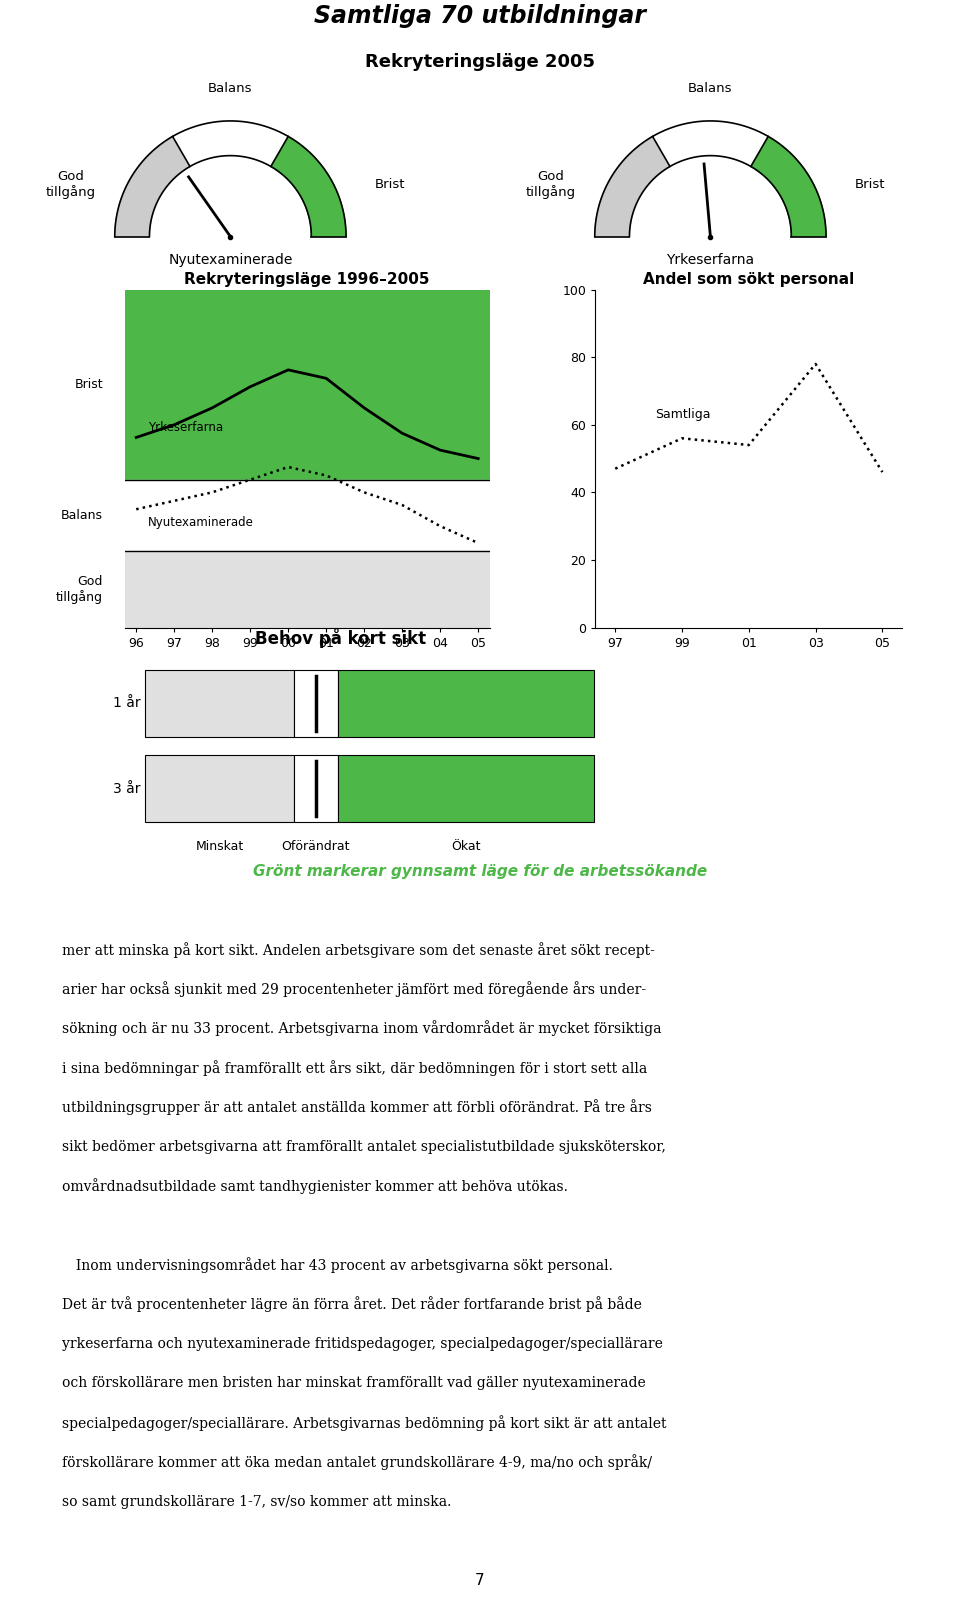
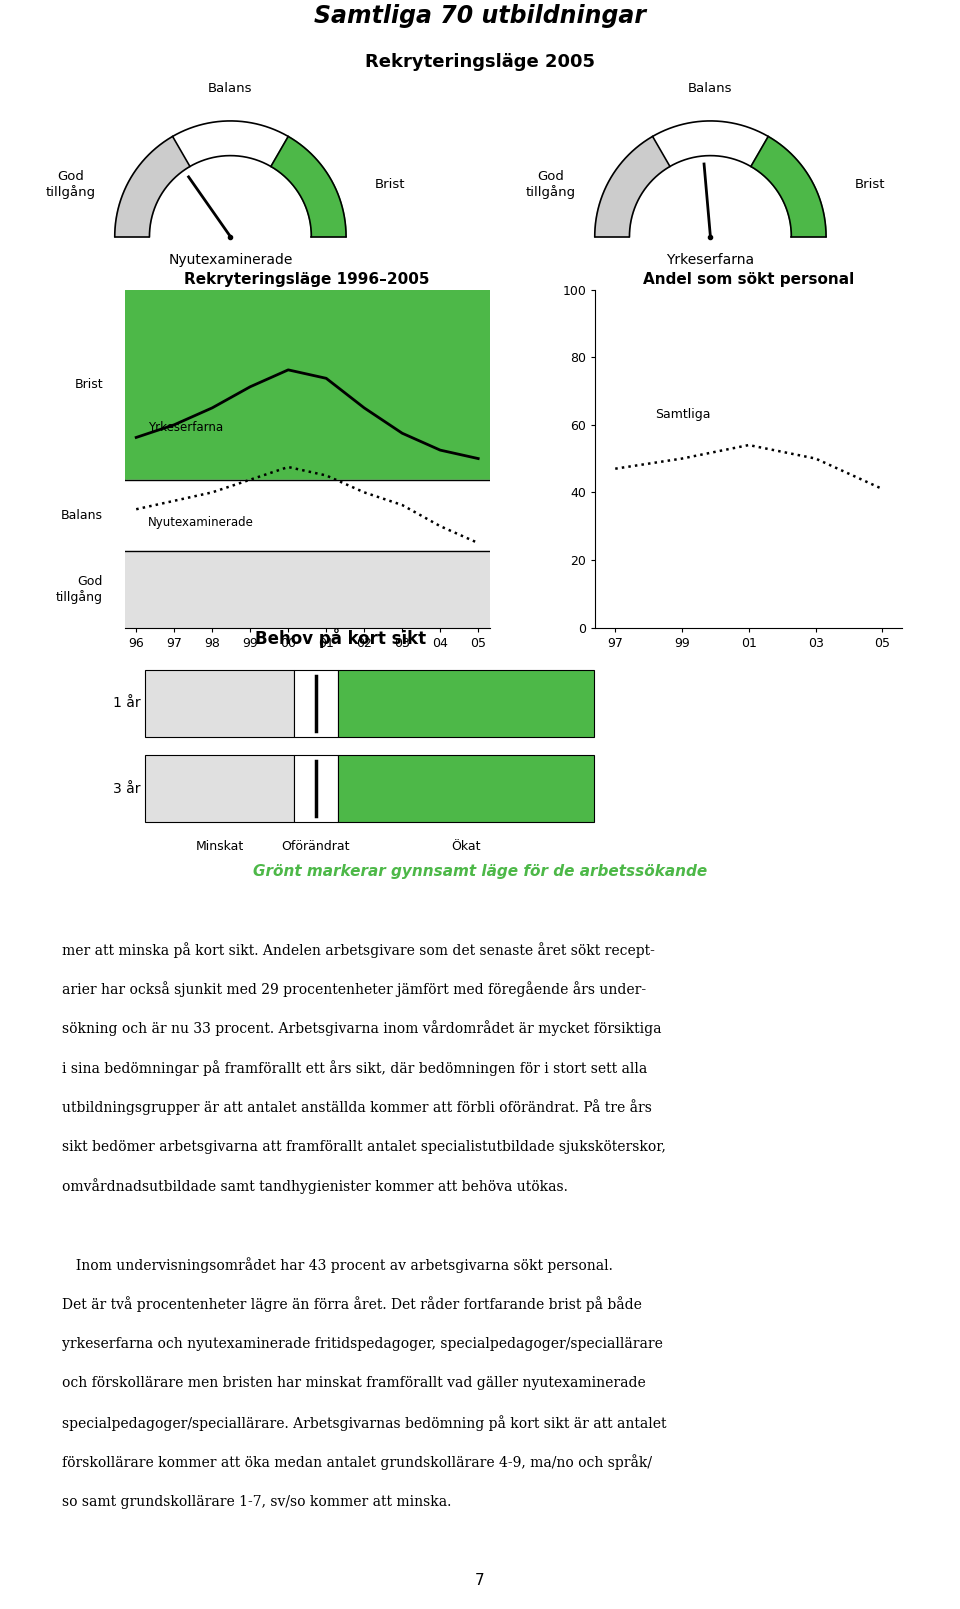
Andel som sökt personal/99: 56 -> 50
Andel som sökt personal/03: 78 -> 50
Andel som sökt personal/05: 46 -> 41
